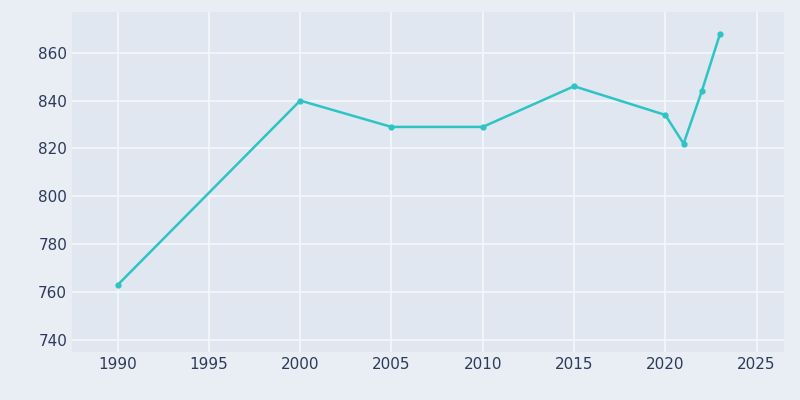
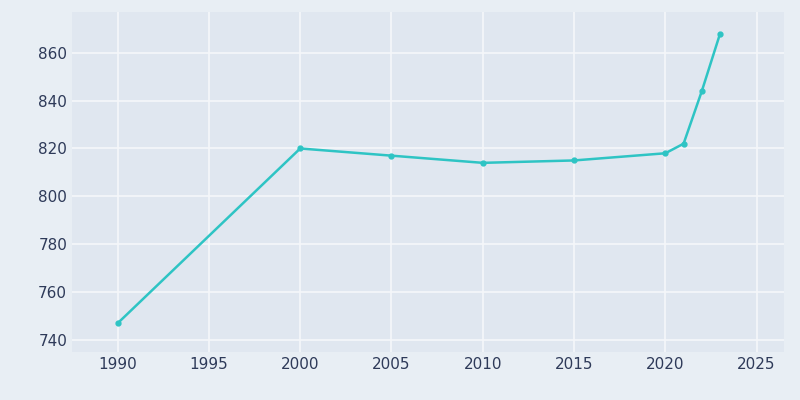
1990: 763 -> 747
2000: 840 -> 820
2005: 829 -> 817
2010: 829 -> 814
2015: 846 -> 815
2020: 834 -> 818
